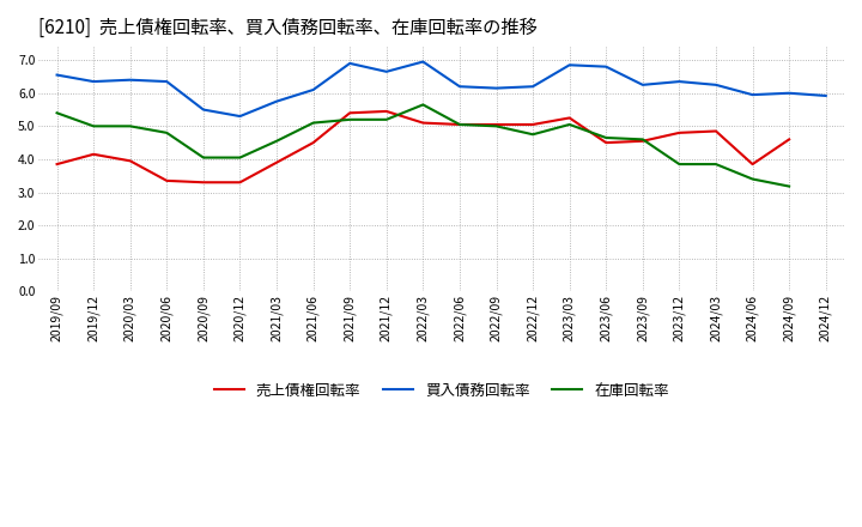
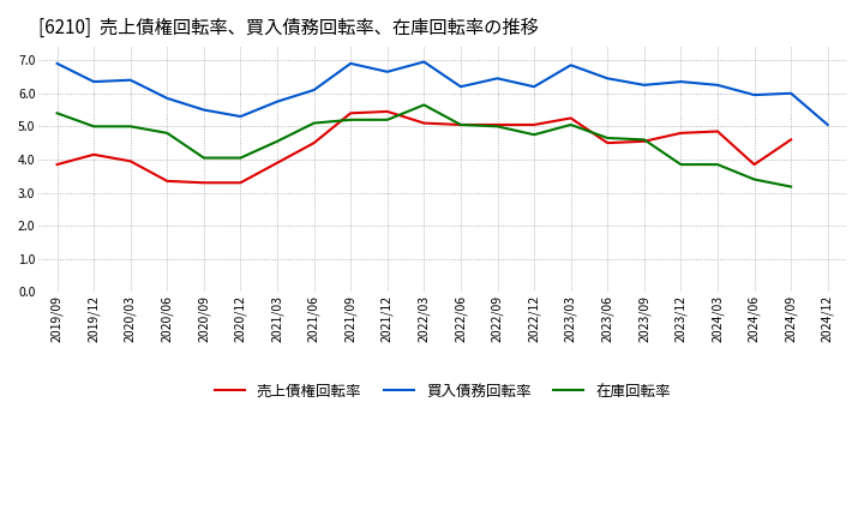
買入債務回転率/2019/09: 6.55 -> 6.90
買入債務回転率/2020/06: 6.35 -> 5.85
買入債務回転率/2022/09: 6.15 -> 6.45
買入債務回転率/2023/06: 6.80 -> 6.45
買入債務回転率/2024/12: 5.92 -> 5.05
